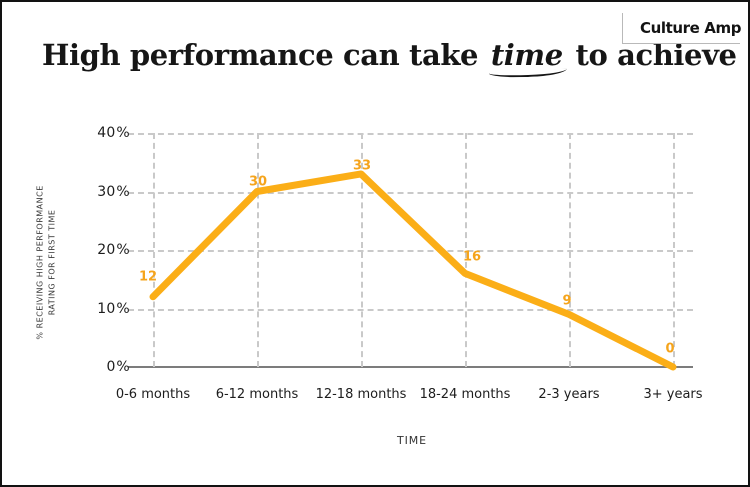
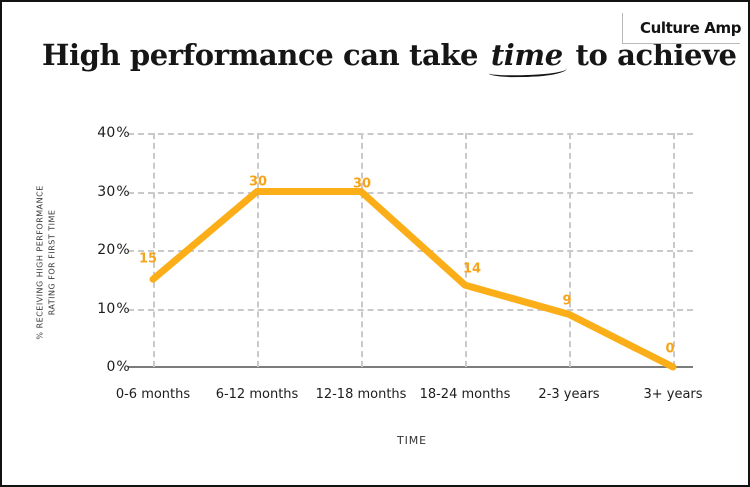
0-6 months: 12 -> 15
12-18 months: 33 -> 30
18-24 months: 16 -> 14
